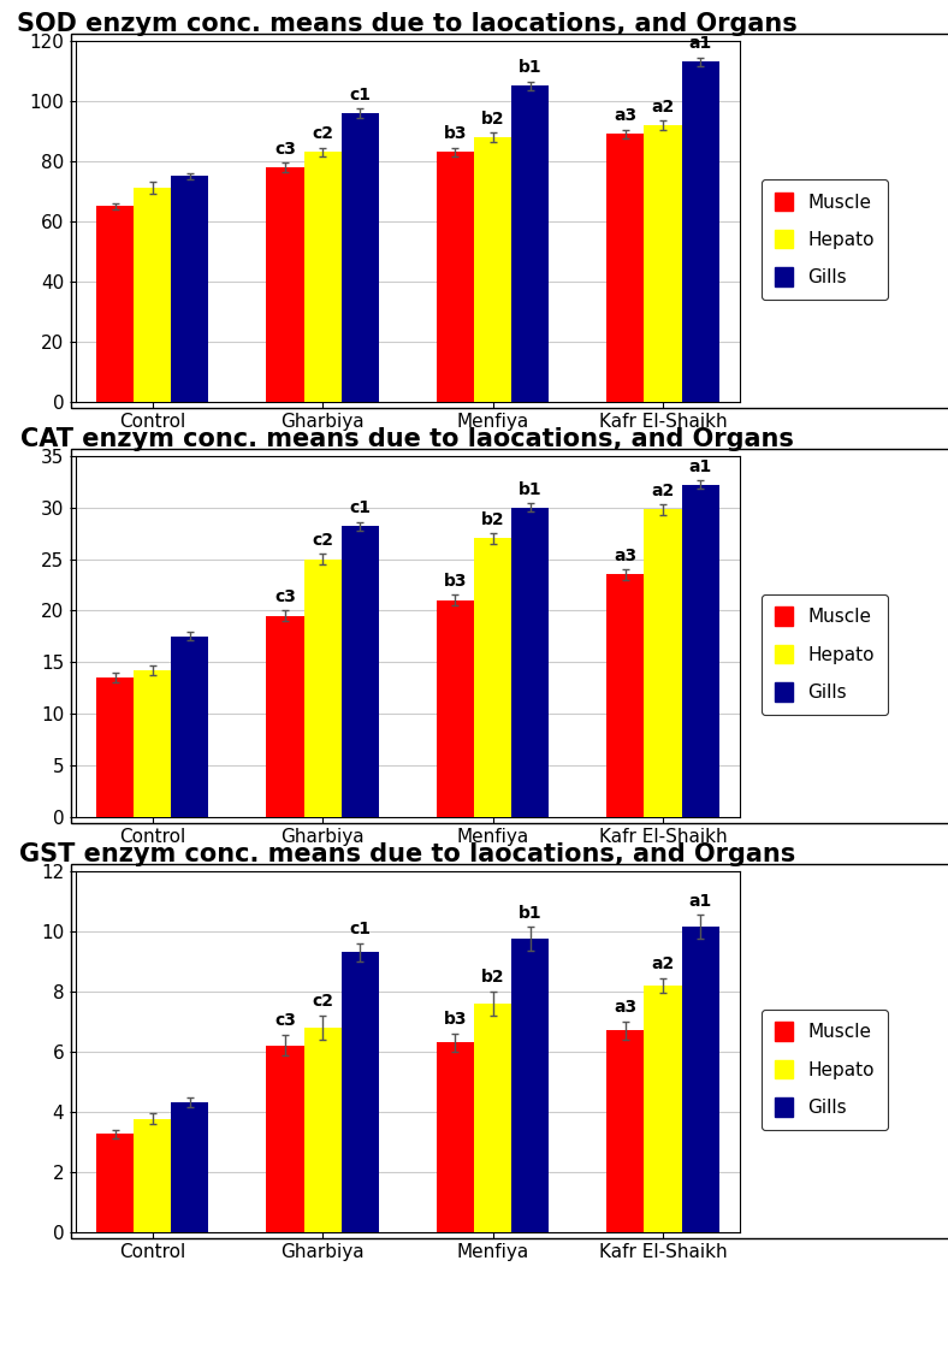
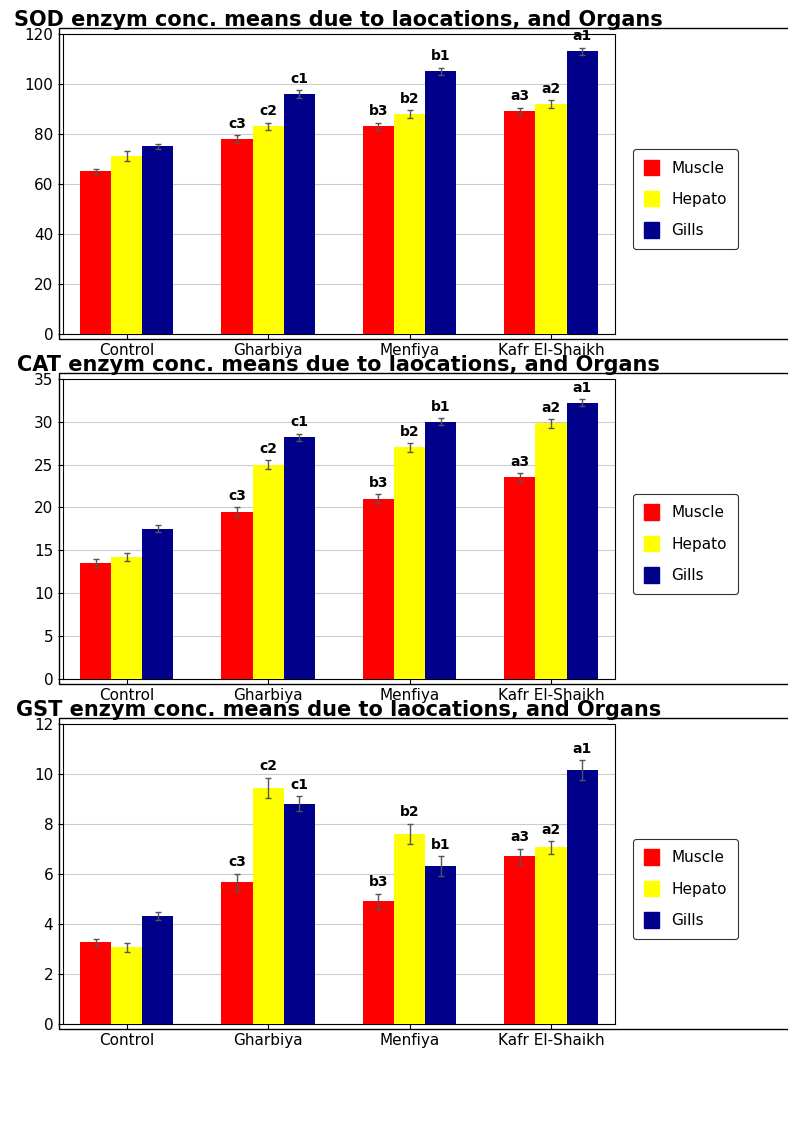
GST enzym conc. means due to laocations, and Organs/Hepato/Control: 3.75 -> 3.05
GST enzym conc. means due to laocations, and Organs/Muscle/Gharbiya: 6.20 -> 5.65
GST enzym conc. means due to laocations, and Organs/Hepato/Gharbiya: 6.80 -> 9.45
GST enzym conc. means due to laocations, and Organs/Gills/Gharbiya: 9.30 -> 8.80
GST enzym conc. means due to laocations, and Organs/Muscle/Menfiya: 6.30 -> 4.90
GST enzym conc. means due to laocations, and Organs/Gills/Menfiya: 9.75 -> 6.30
GST enzym conc. means due to laocations, and Organs/Hepato/Kafr El-Shaikh: 8.20 -> 7.05
